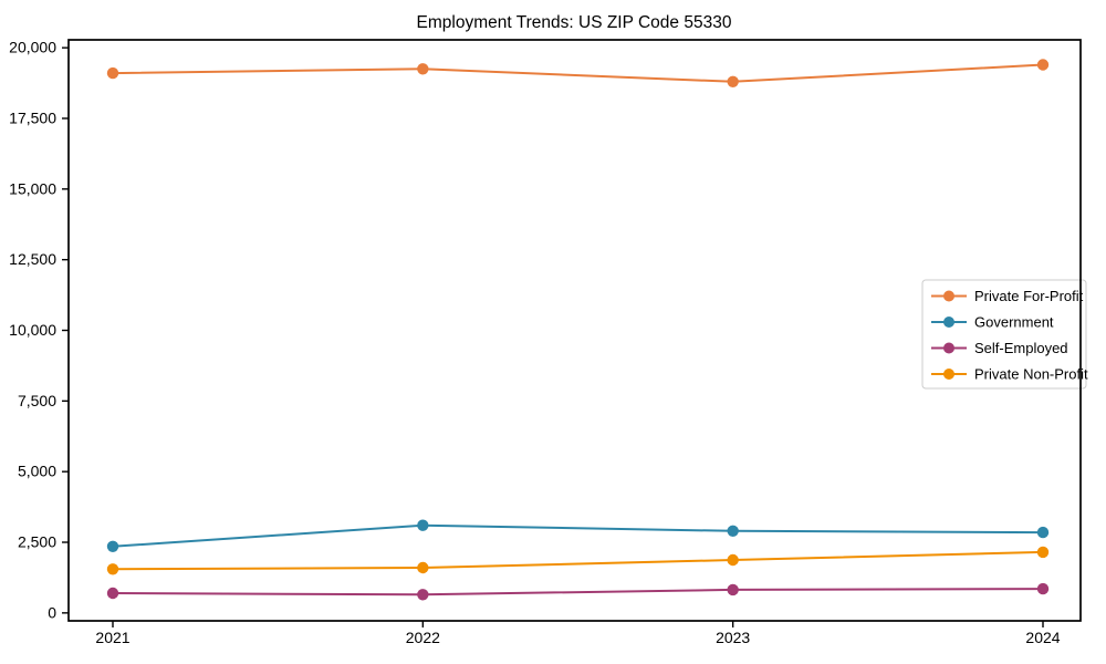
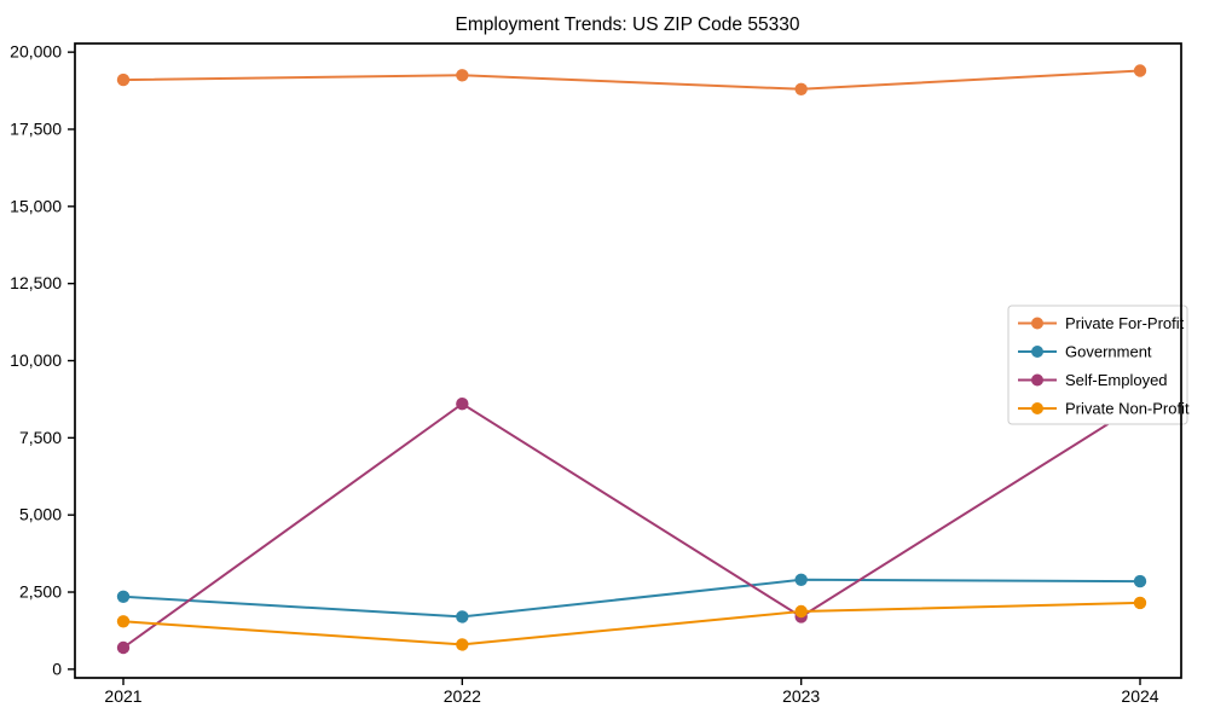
Government/2022: 3100 -> 1700
Self-Employed/2022: 600 -> 8600
Private Non-Profit/2022: 1600 -> 800
Self-Employed/2023: 800 -> 1700
Self-Employed/2024: 800 -> 8600
